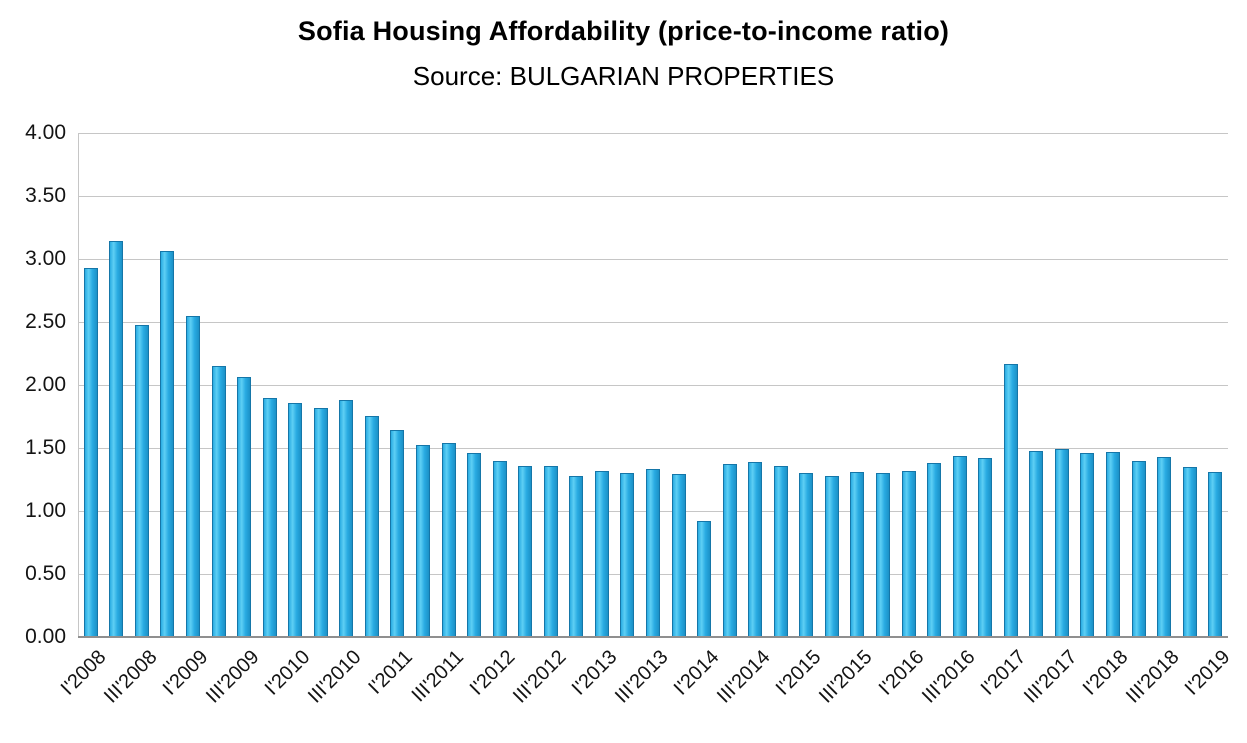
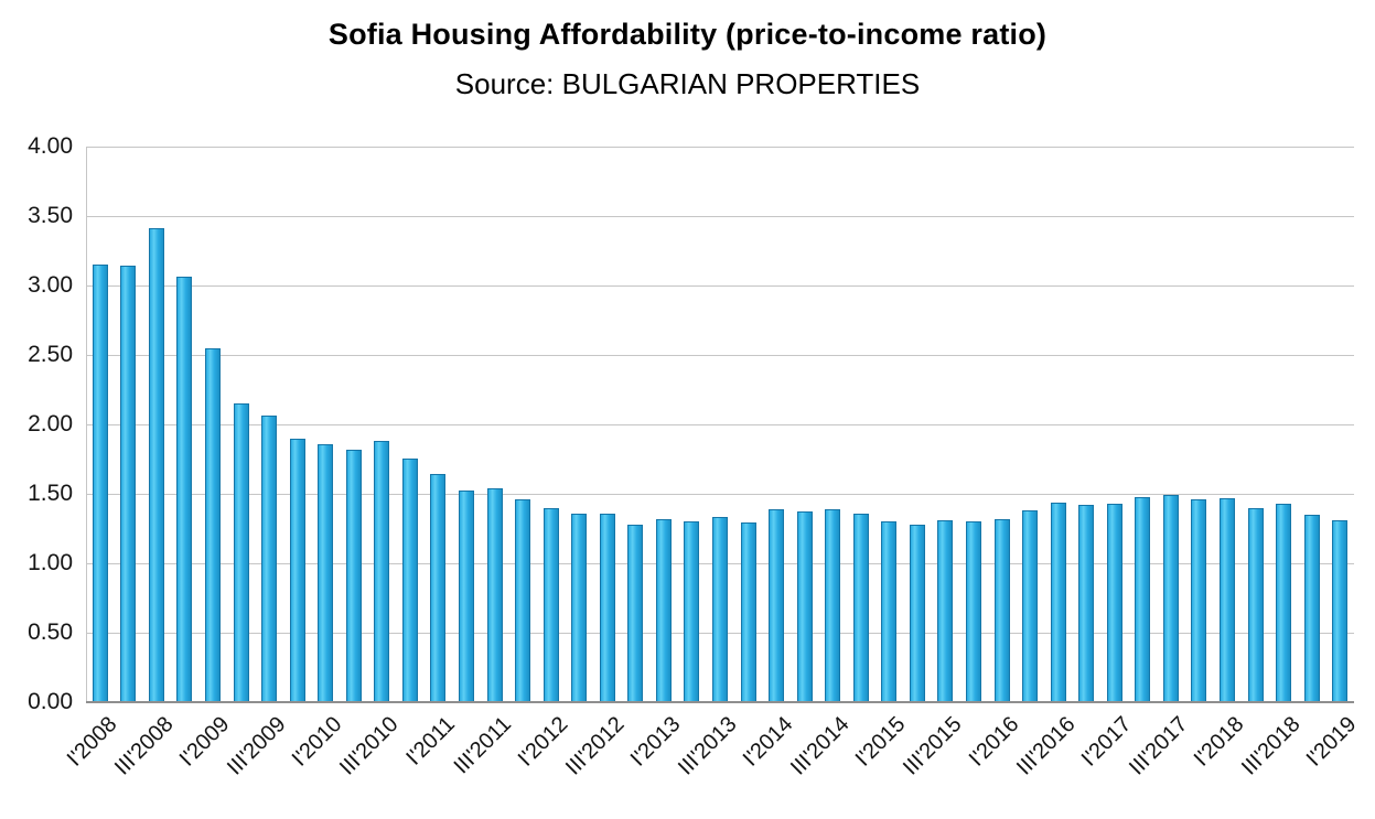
I'2008: 2.93 -> 3.15
III'2008: 2.48 -> 3.41
I'2014: 0.92 -> 1.39
I'2017: 2.17 -> 1.43
